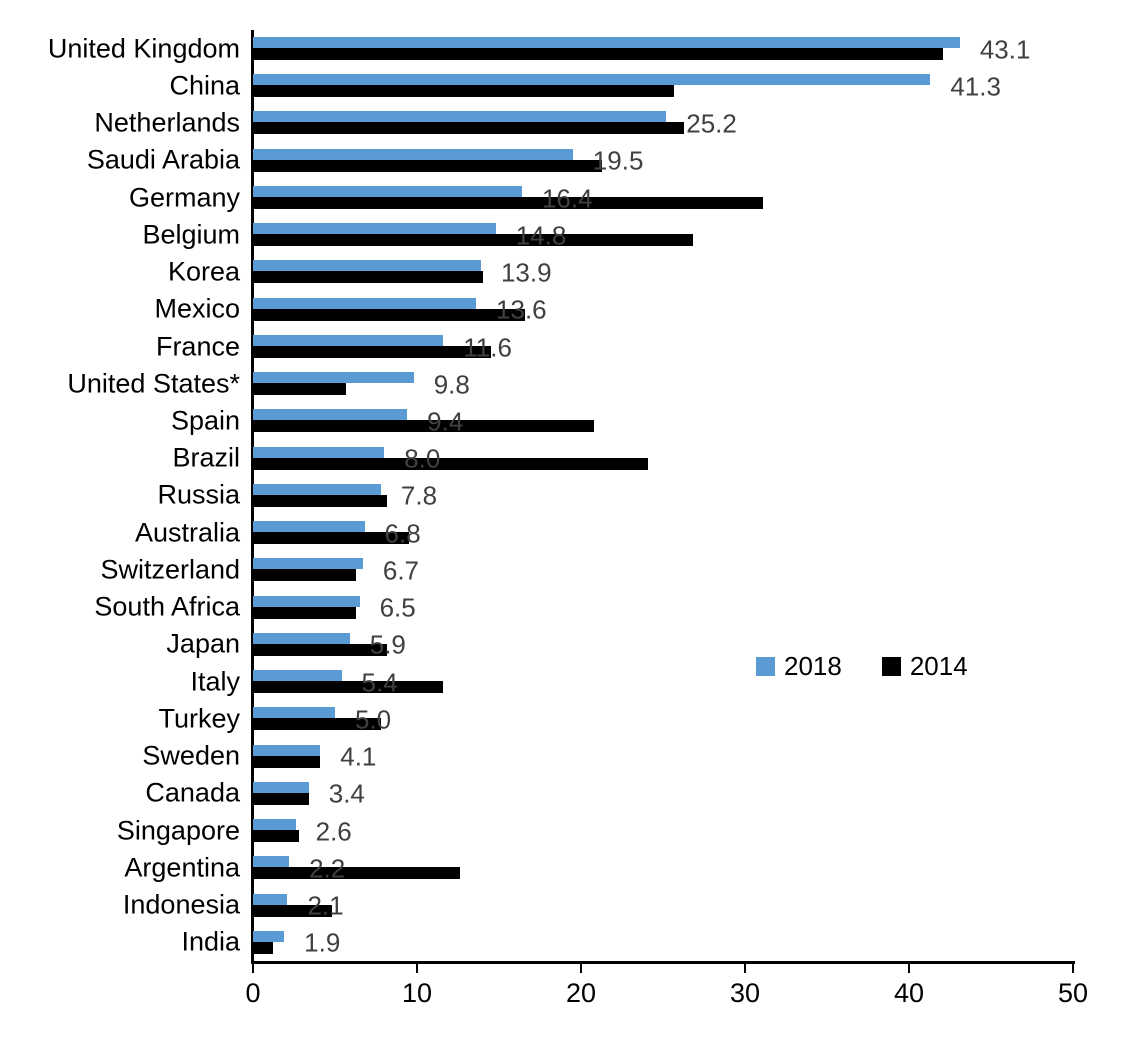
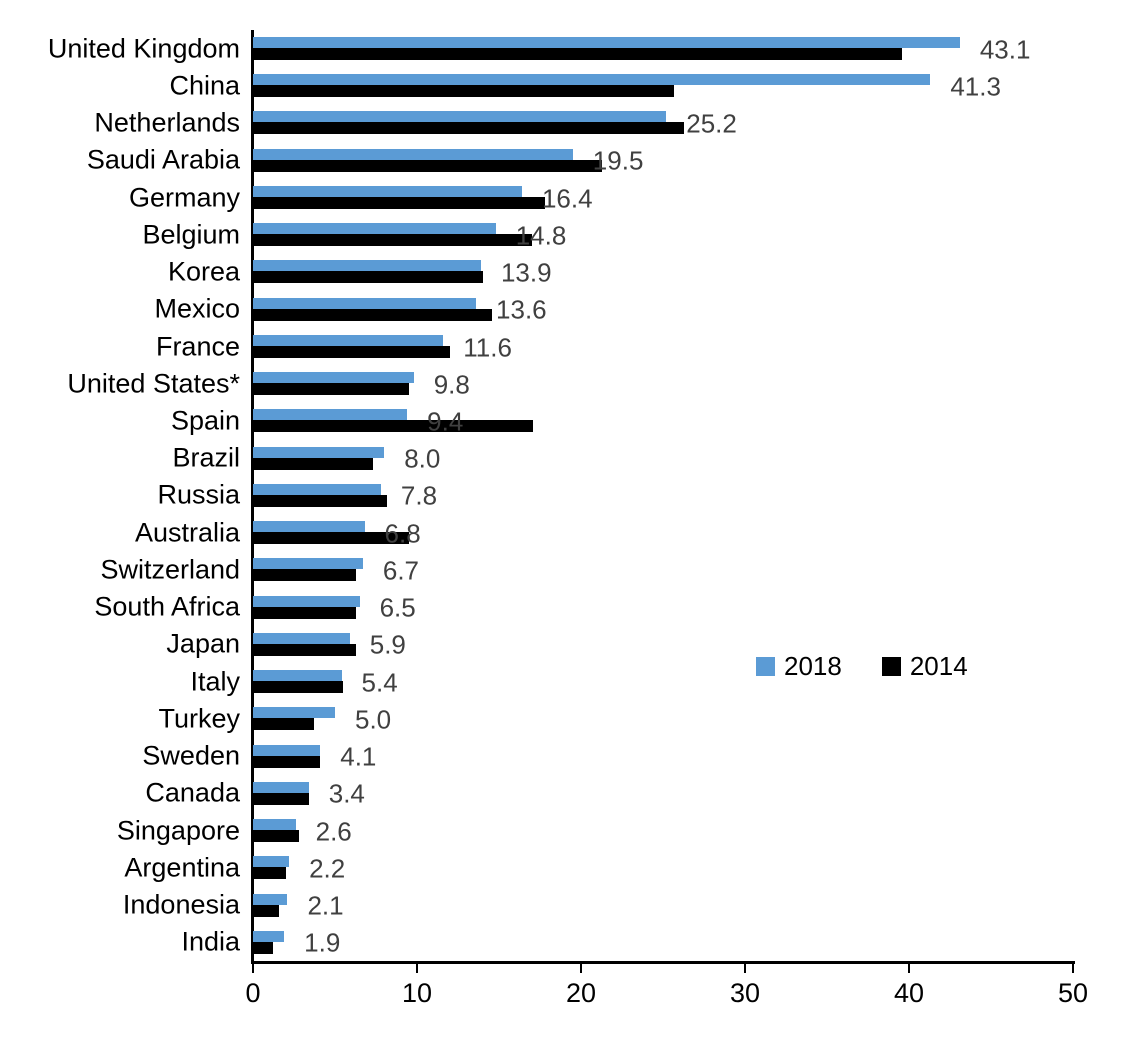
2014/United Kingdom: 42.1 -> 39.6
2014/Germany: 31.1 -> 17.8
2014/Belgium: 26.8 -> 17.0
2014/Mexico: 16.6 -> 14.6
2014/France: 14.5 -> 12.0
2014/United States*: 5.7 -> 9.5
2014/Spain: 20.8 -> 17.1
2014/Brazil: 24.1 -> 7.3
2014/Japan: 8.2 -> 6.3
2014/Italy: 11.6 -> 5.5
2014/Turkey: 7.8 -> 3.7
2014/Argentina: 12.6 -> 2.0
2014/Indonesia: 4.8 -> 1.6
